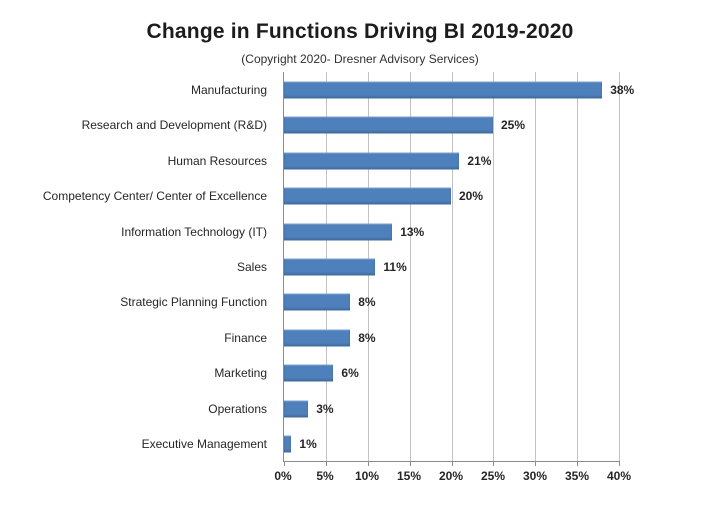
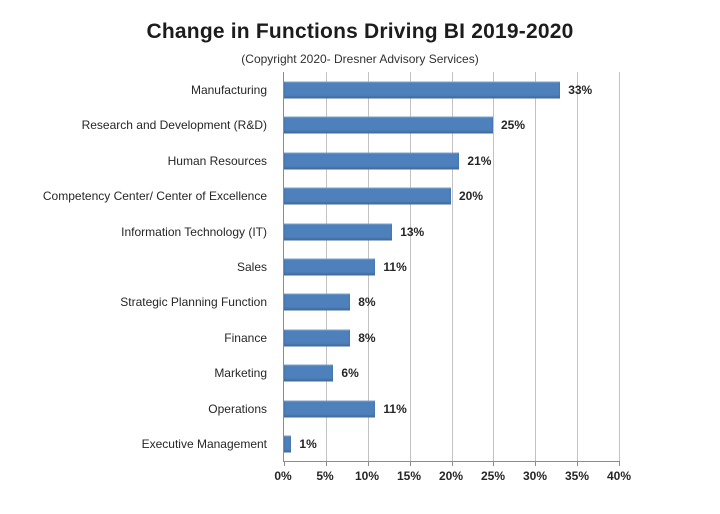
Manufacturing: 38% -> 33%
Operations: 3% -> 11%
